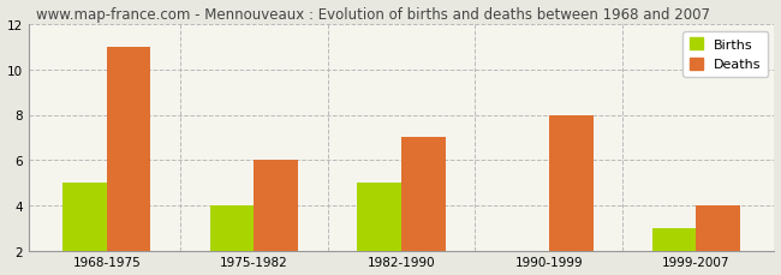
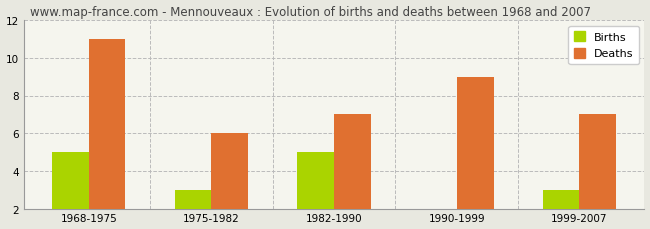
Births/1975-1982: 4 -> 3
Deaths/1990-1999: 8 -> 9
Deaths/1999-2007: 4 -> 7
